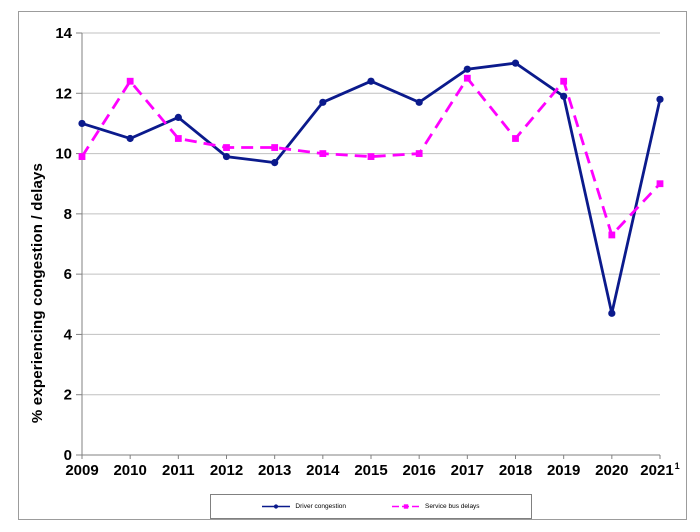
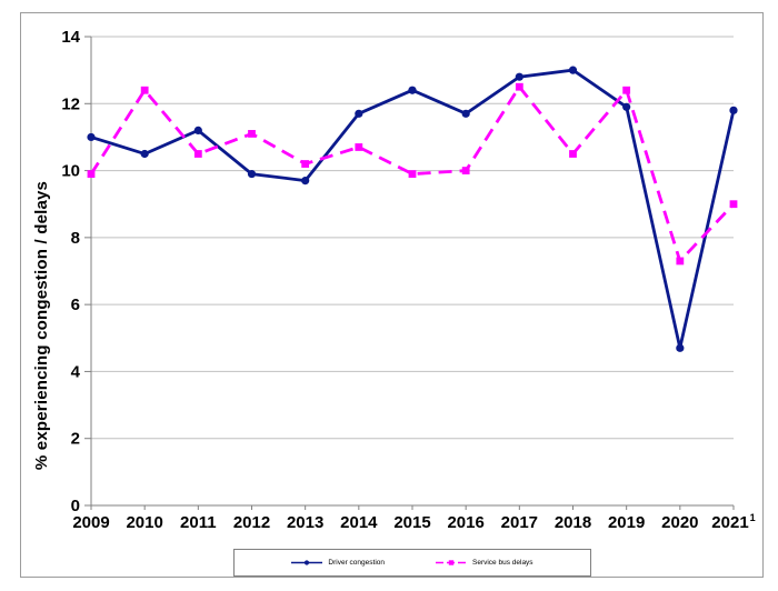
Service bus delays/2012: 10.2 -> 11.1
Service bus delays/2014: 10.0 -> 10.7
